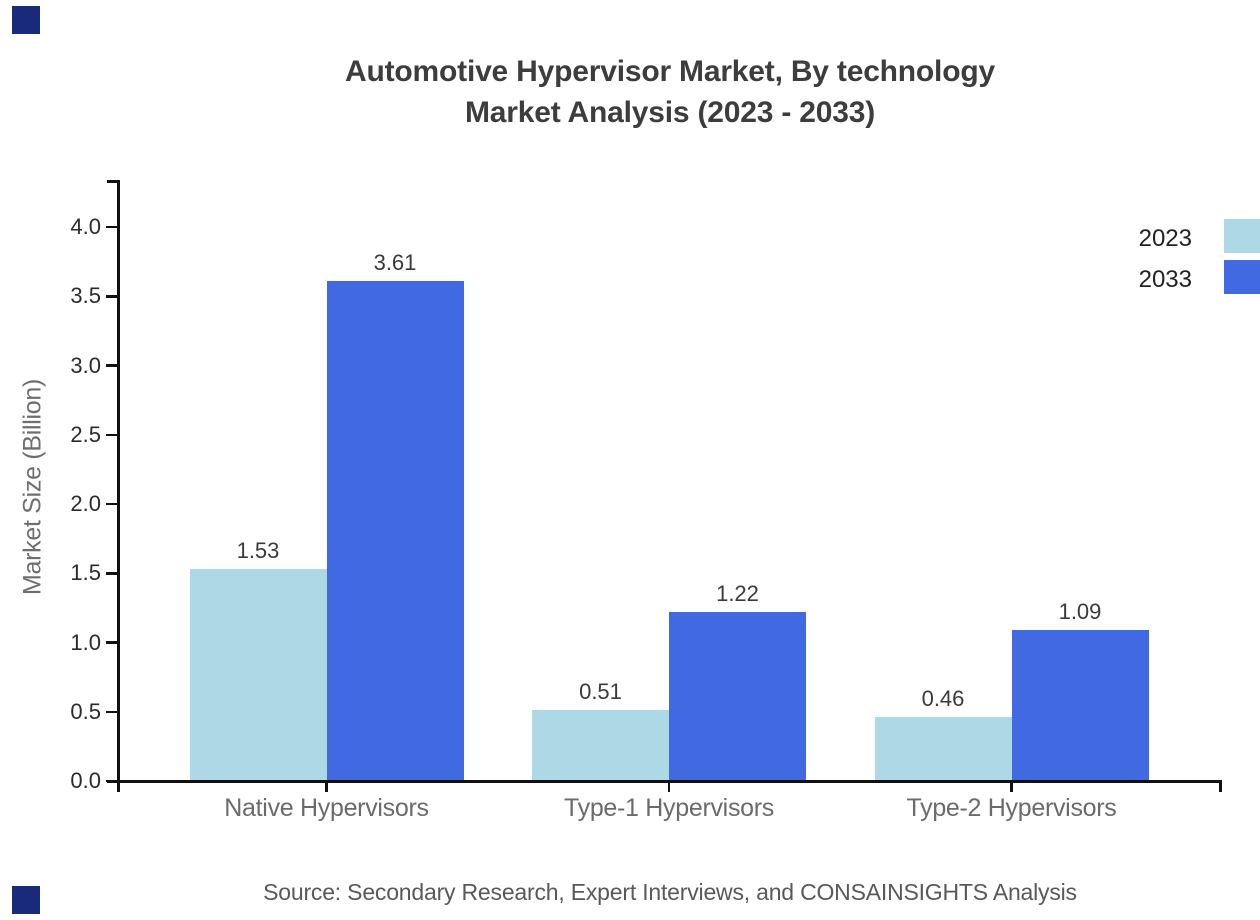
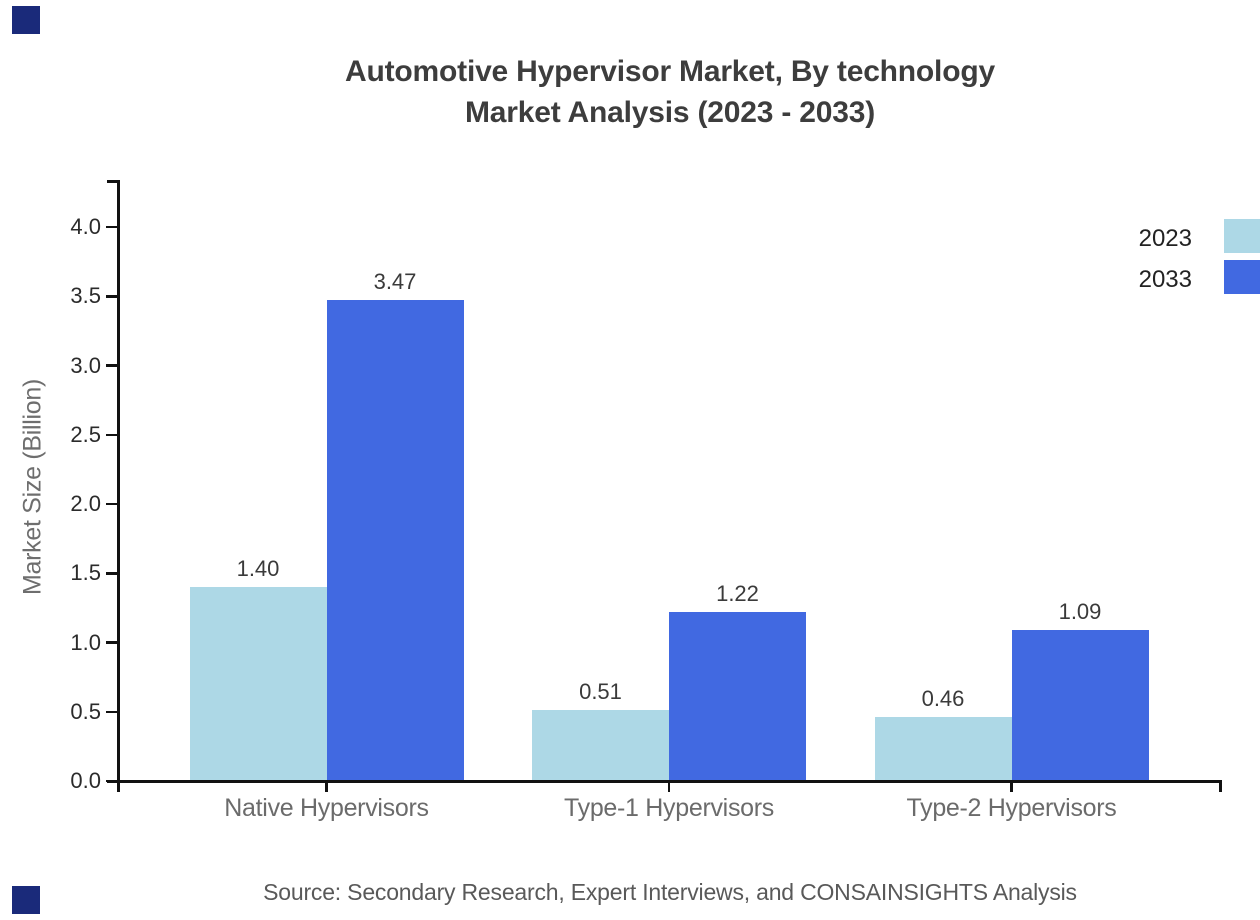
2023/Native Hypervisors: 1.53 -> 1.40
2033/Native Hypervisors: 3.61 -> 3.47
